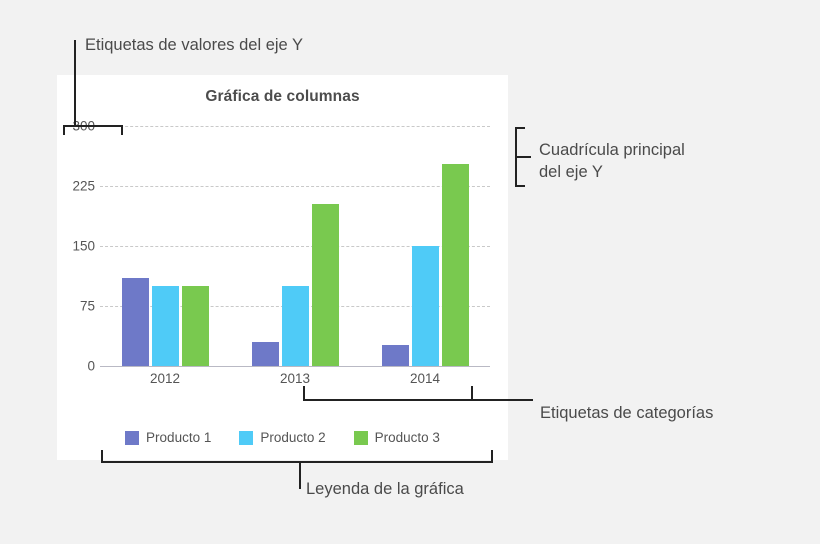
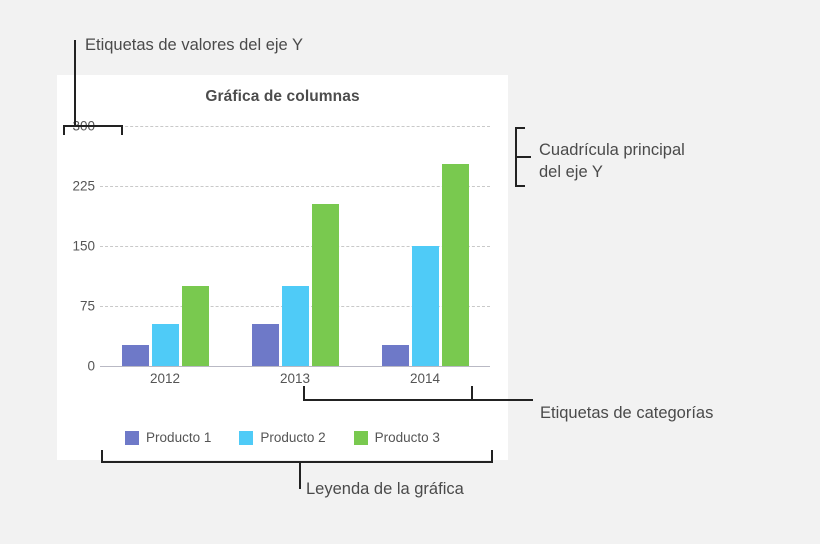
Producto 1/2012: 110 -> 30
Producto 2/2012: 100 -> 50
Producto 1/2013: 30 -> 50
